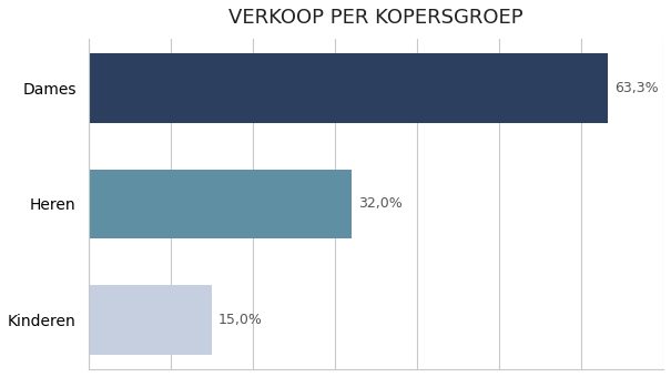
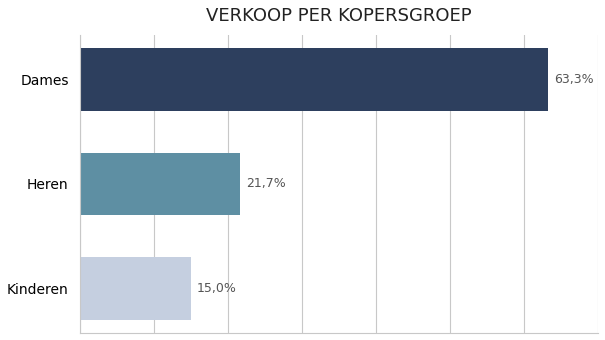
Heren: 32,0% -> 21,7%
